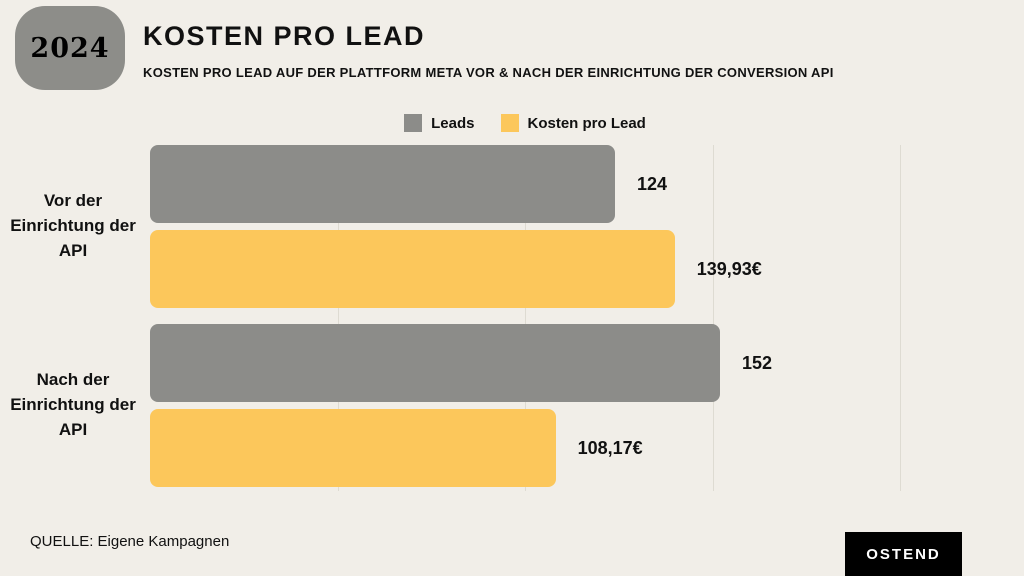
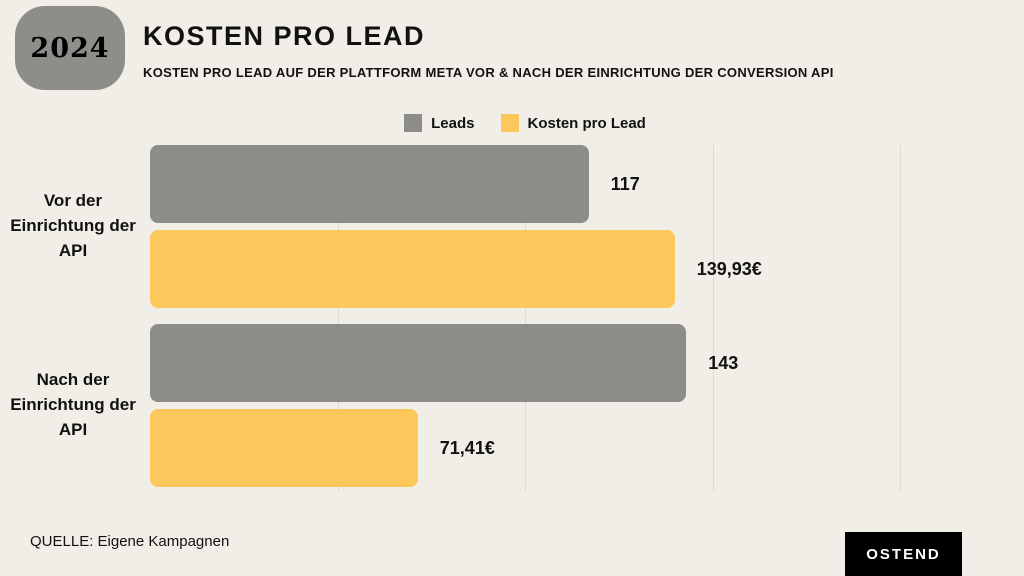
Leads/Vor der Einrichtung der API: 124 -> 117
Leads/Nach der Einrichtung der API: 152 -> 143
Kosten pro Lead/Nach der Einrichtung der API: 108,17 -> 71,41
